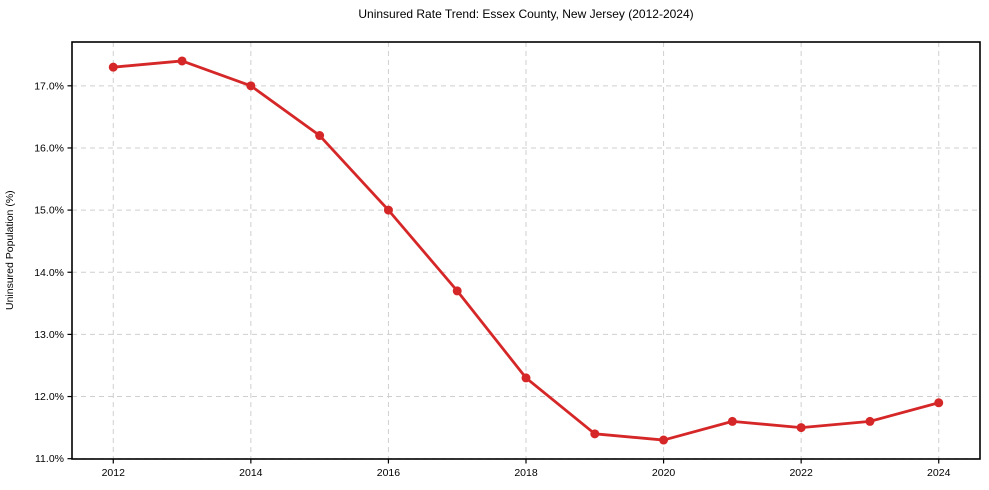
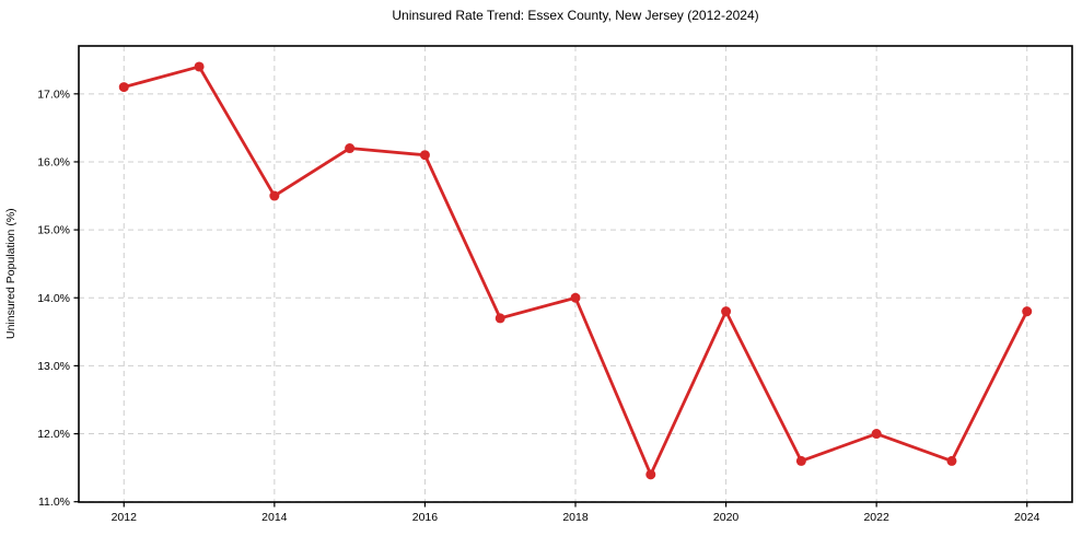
2012: 17.3% -> 17.1%
2014: 17.0% -> 15.5%
2016: 15.0% -> 16.1%
2018: 12.3% -> 14.0%
2020: 11.3% -> 13.8%
2022: 11.5% -> 12.0%
2024: 11.9% -> 13.8%
